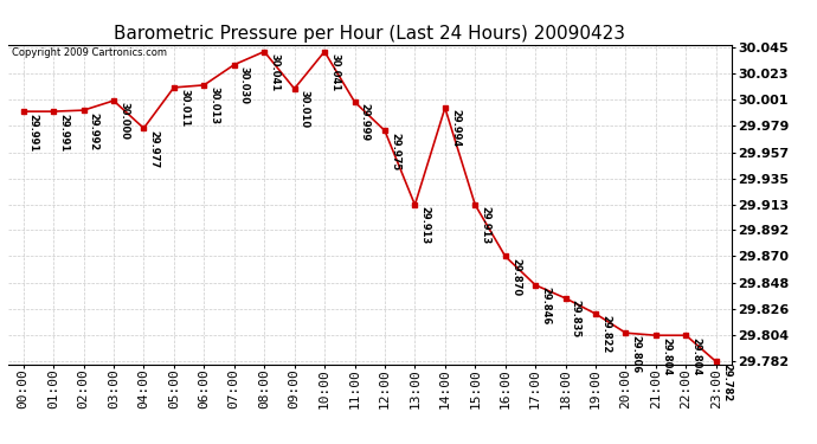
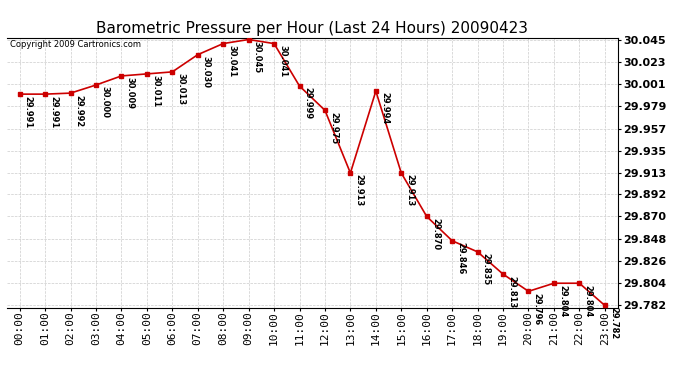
04:00: 29.977 -> 30.009
09:00: 30.010 -> 30.045
19:00: 29.822 -> 29.813
20:00: 29.806 -> 29.796
